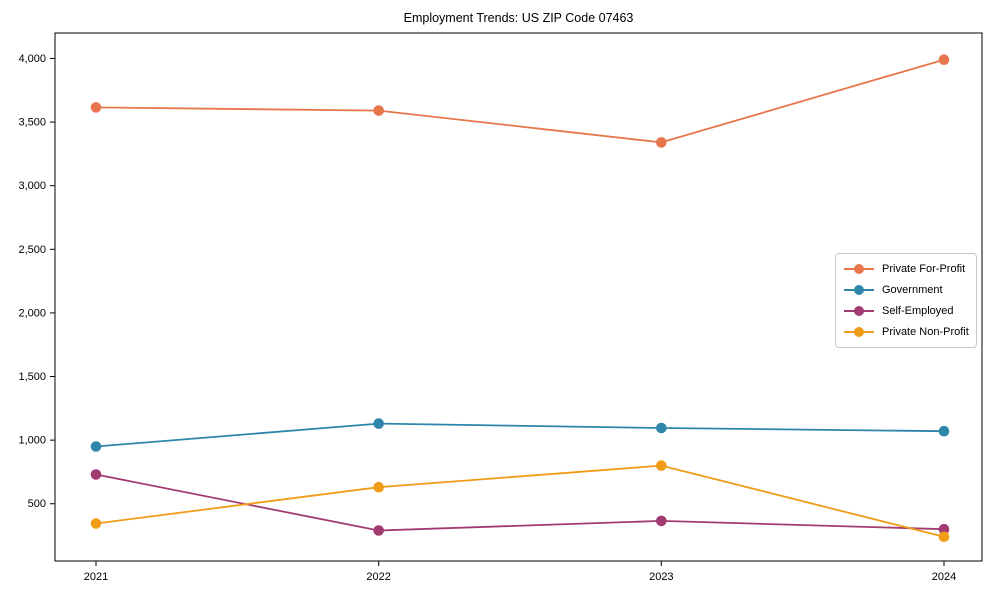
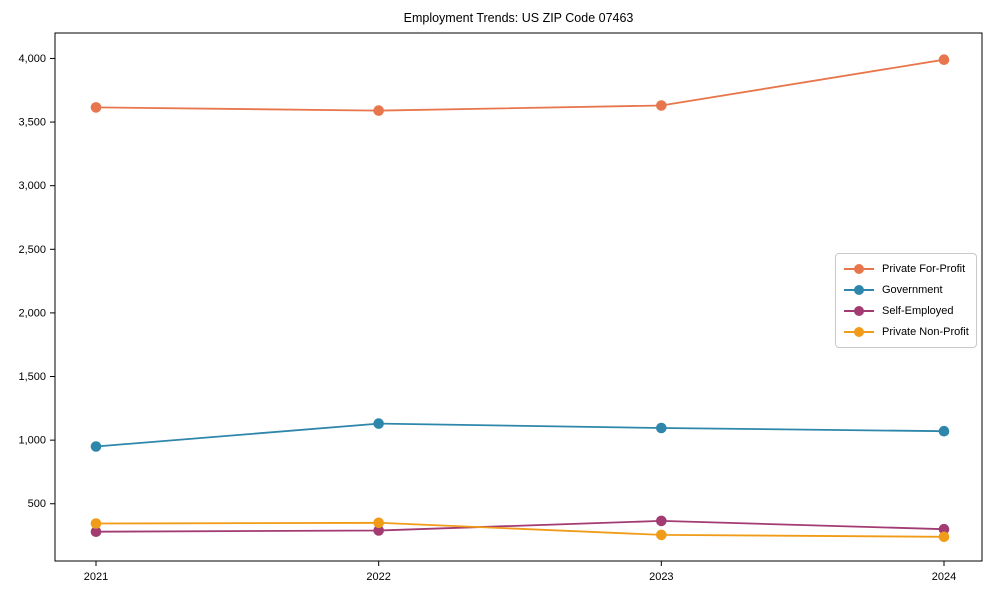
Self-Employed/2021: 730 -> 280
Private Non-Profit/2022: 630 -> 350
Private For-Profit/2023: 3340 -> 3630
Private Non-Profit/2023: 800 -> 260
